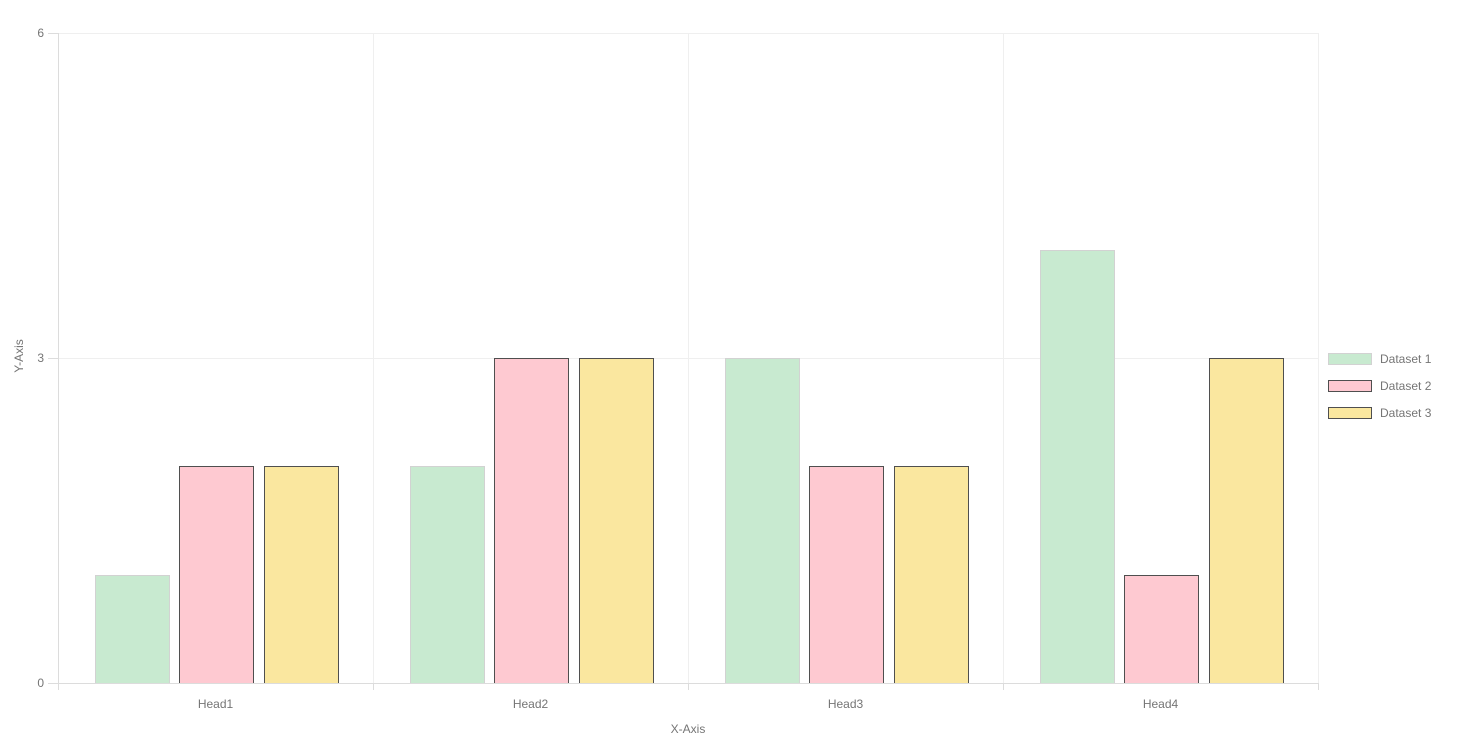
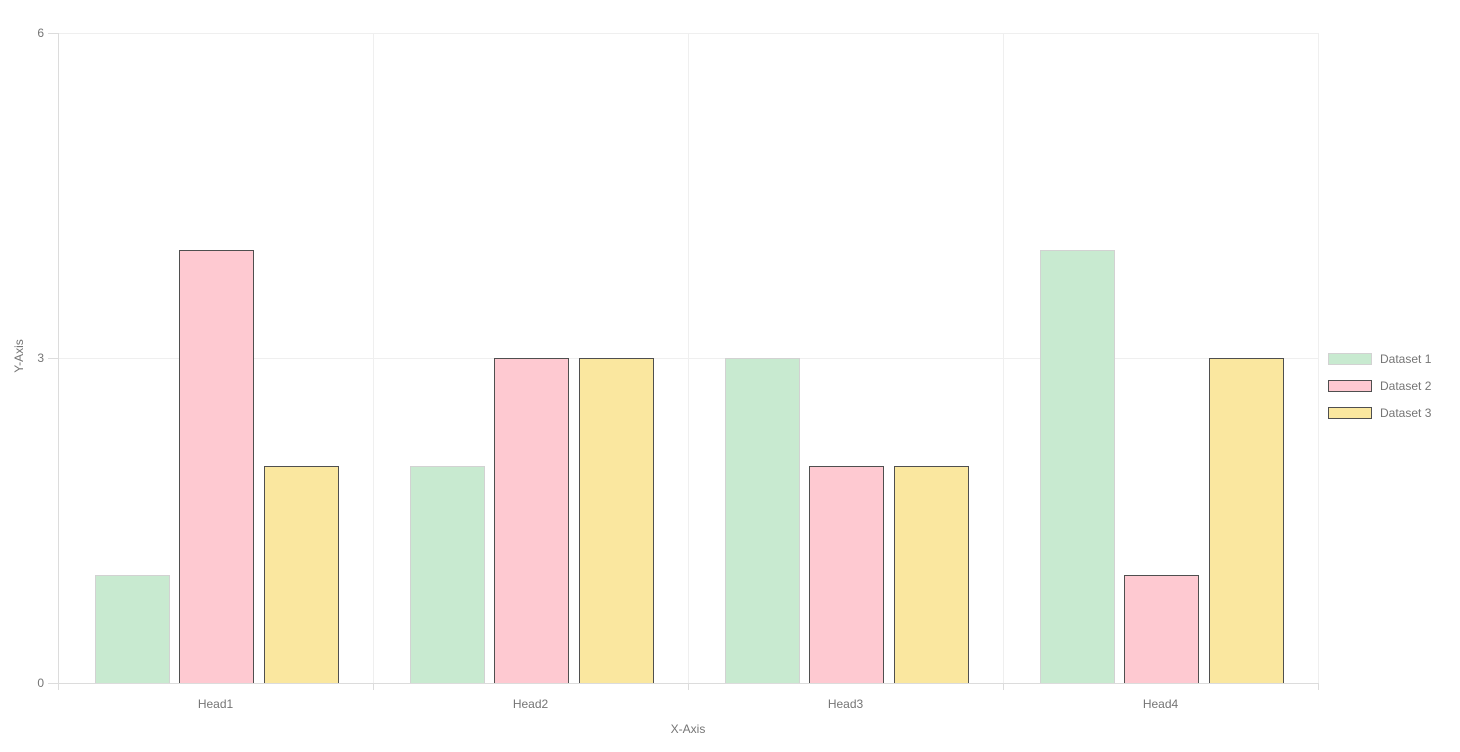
Dataset 2/Head1: 2 -> 4
